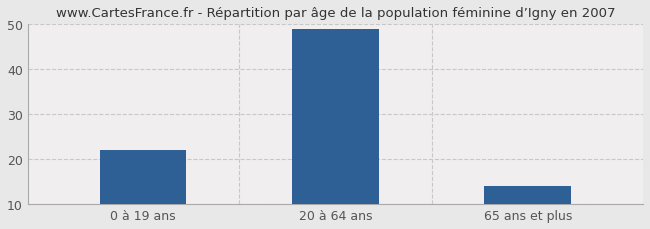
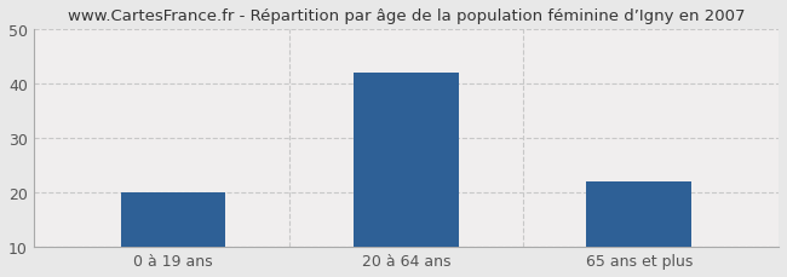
0 à 19 ans: 22 -> 20
20 à 64 ans: 49 -> 42
65 ans et plus: 14 -> 22
